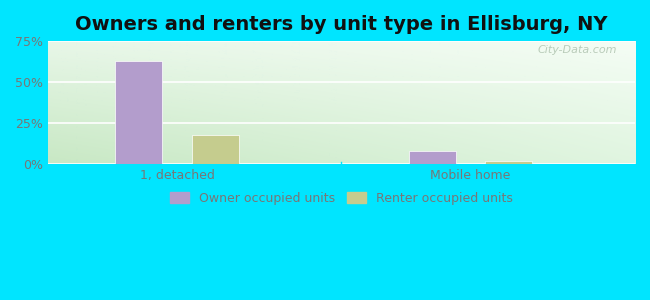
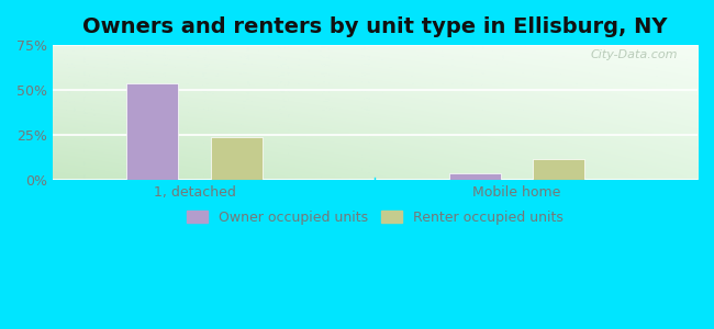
Owner occupied units/1, detached: 63% -> 54%
Renter occupied units/1, detached: 18% -> 24%
Owner occupied units/Mobile home: 8% -> 4%
Renter occupied units/Mobile home: 2% -> 12%
